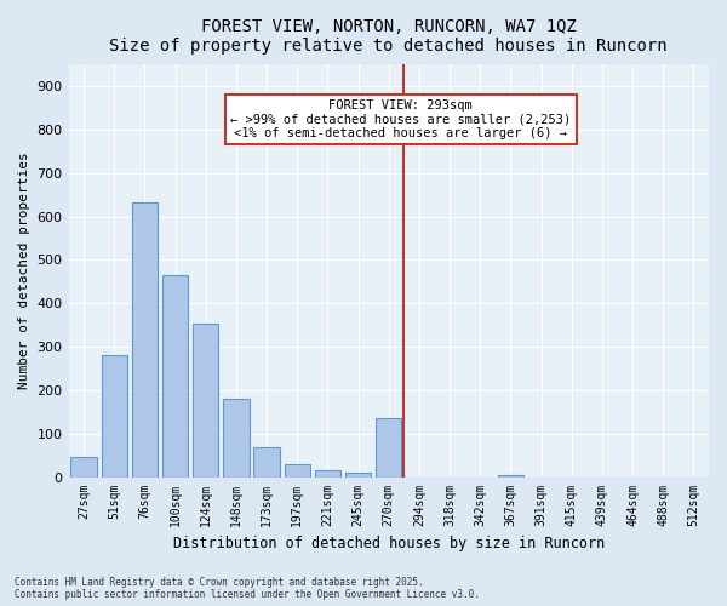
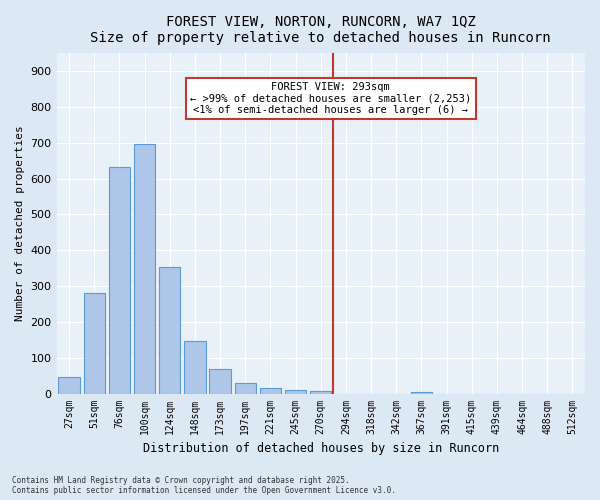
100sqm: 465 -> 697
148sqm: 180 -> 148
270sqm: 135 -> 8
